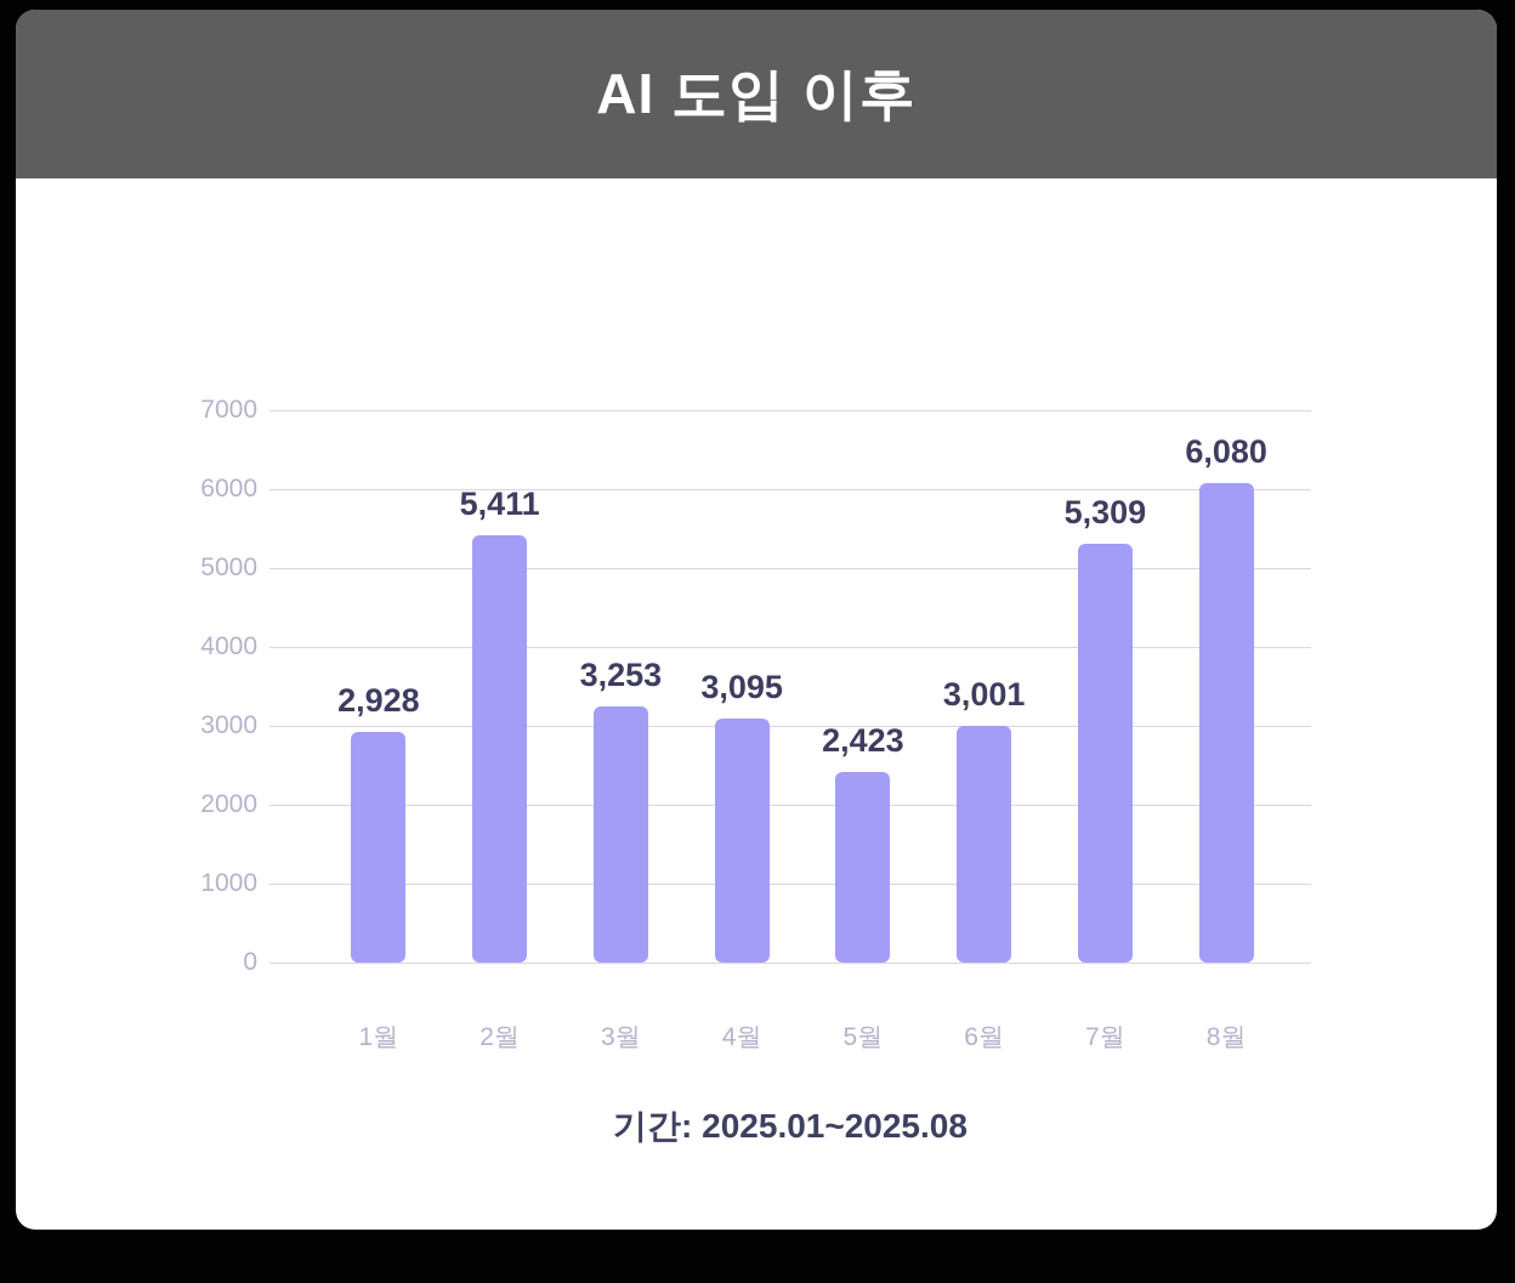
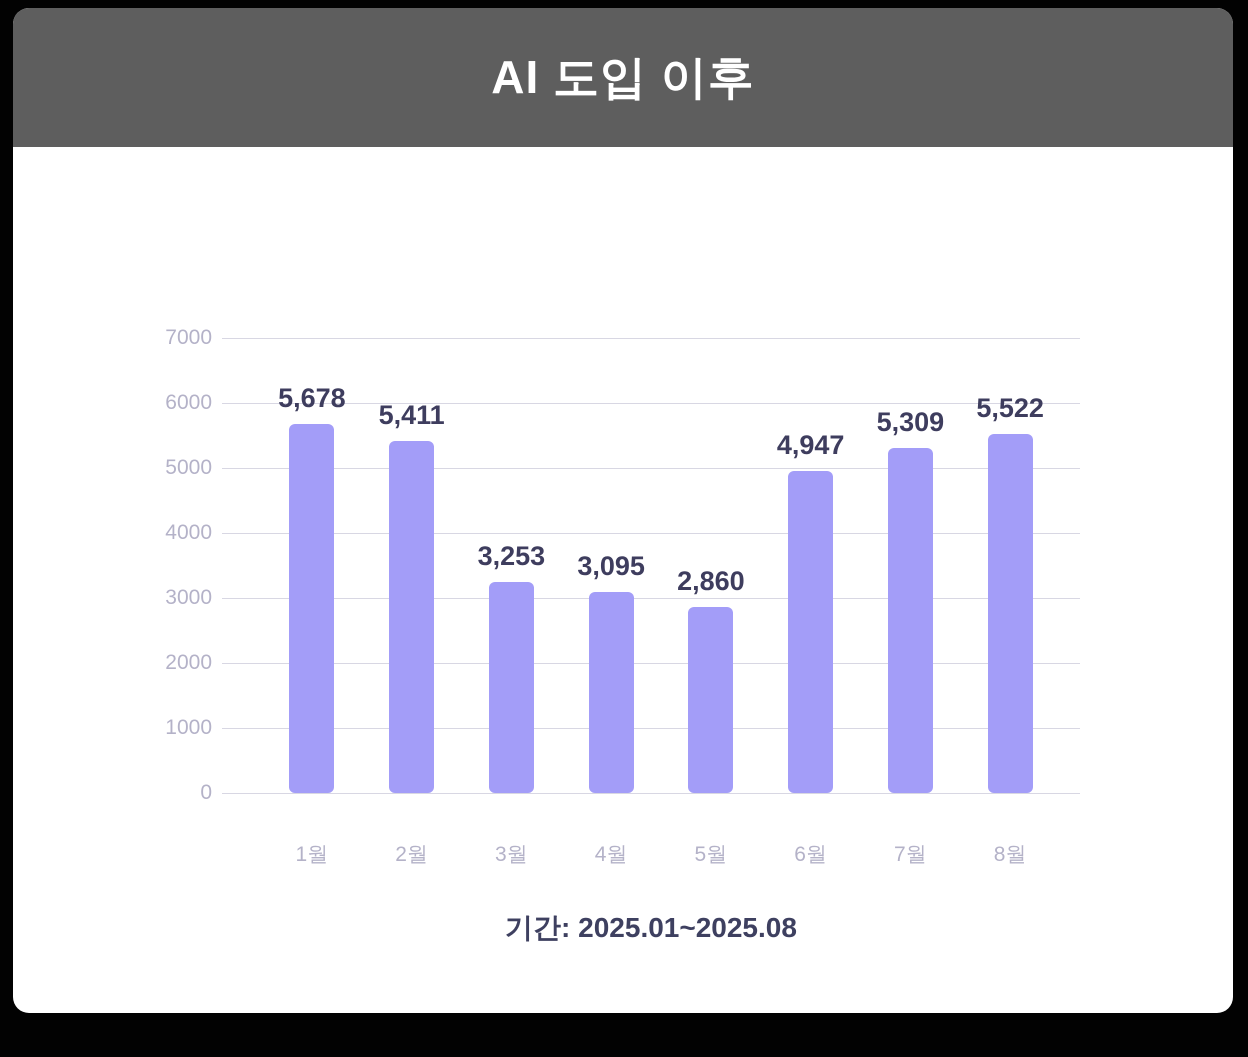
1월: 2,928 -> 5,678
5월: 2,423 -> 2,860
6월: 3,001 -> 4,947
8월: 6,080 -> 5,522
